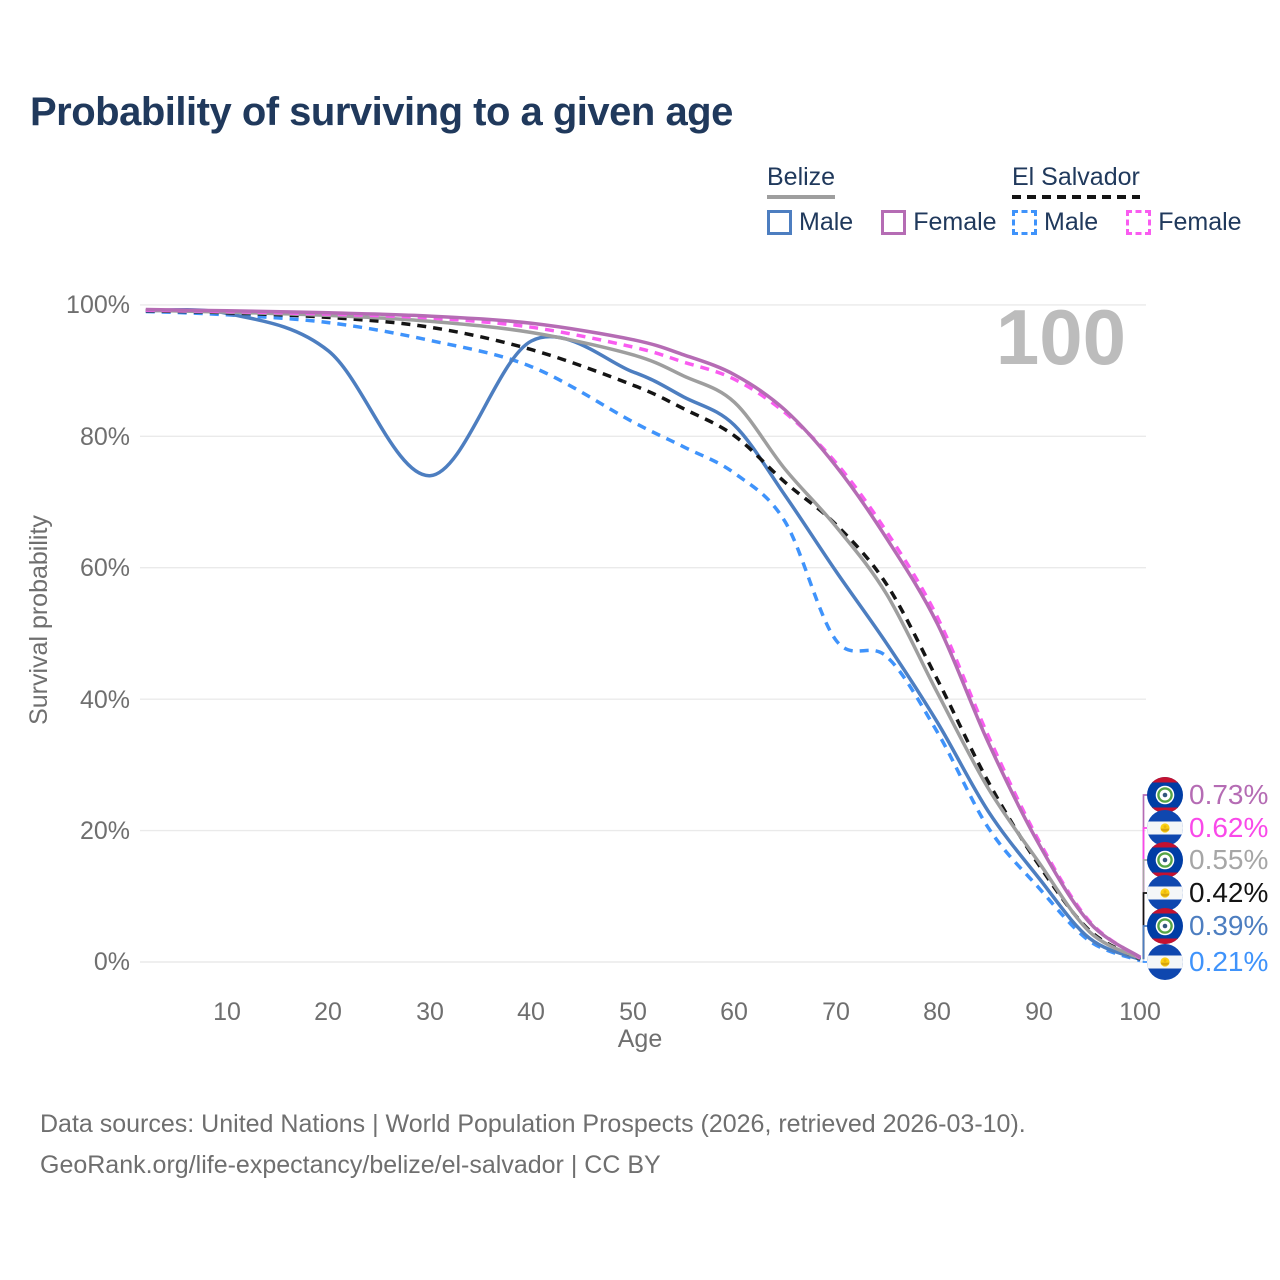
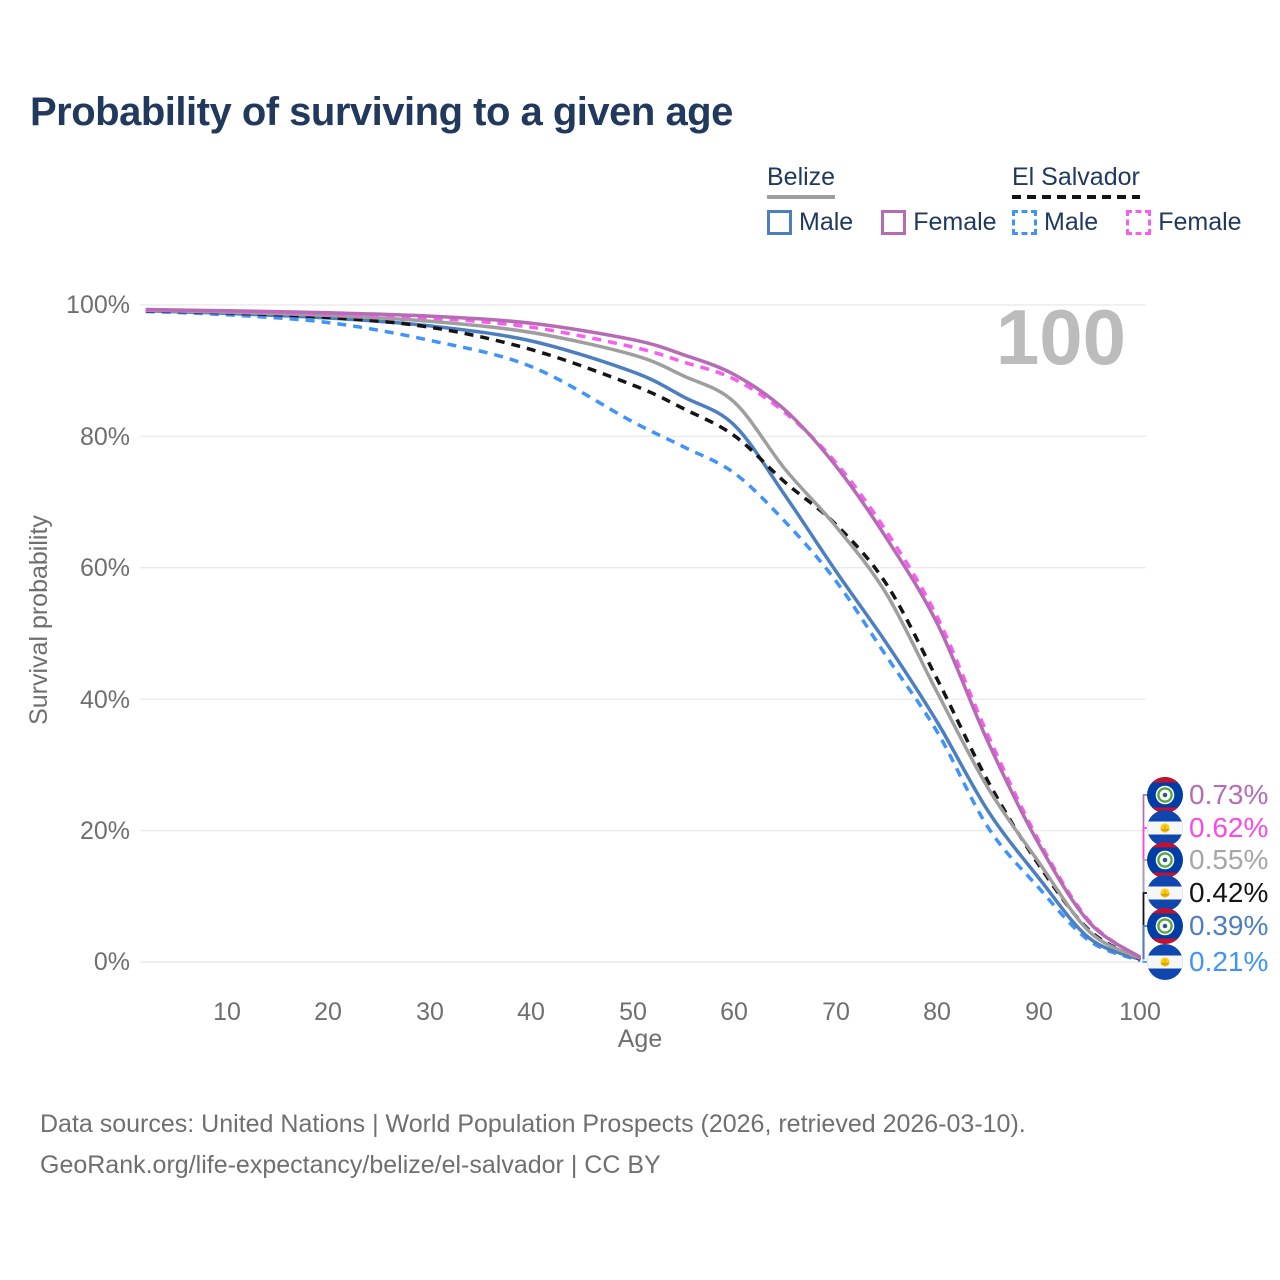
Belize Male/20: 93% -> 98%
Belize Male/30: 74% -> 97%
El Salvador Male/70: 49% -> 58%
